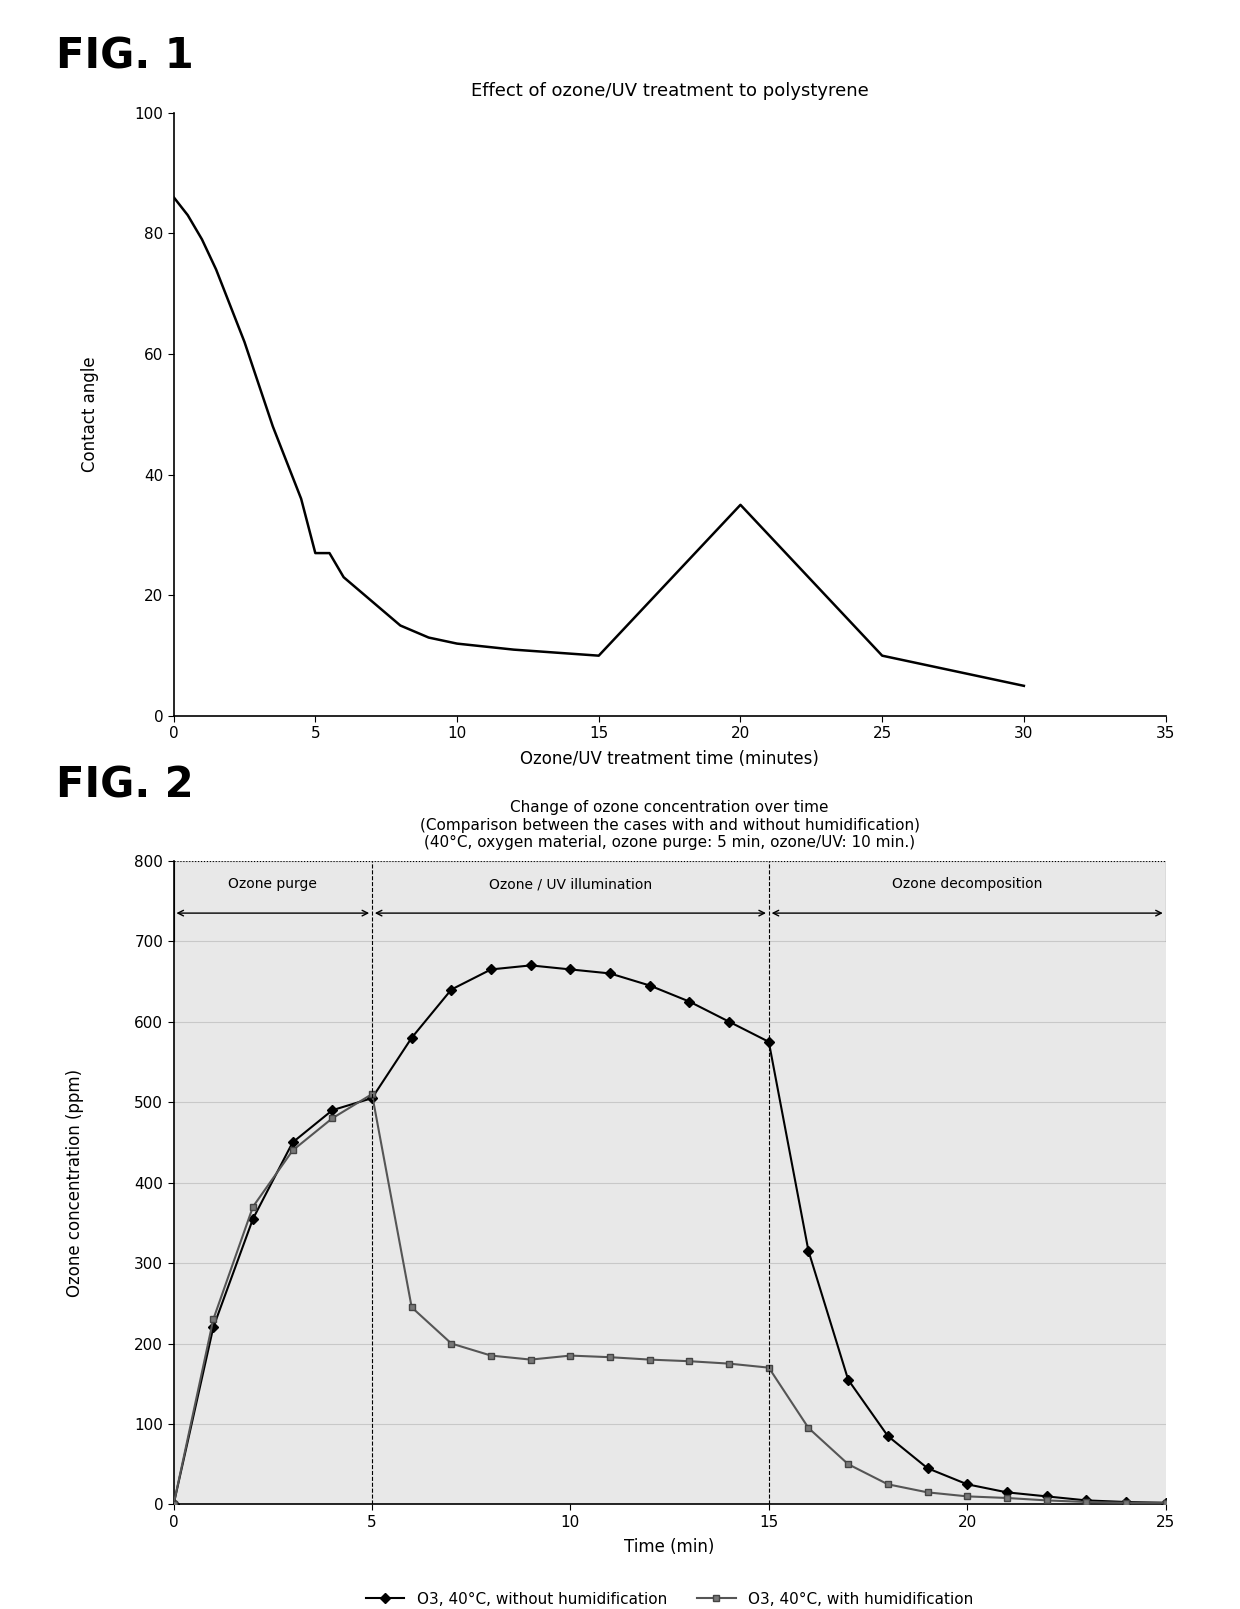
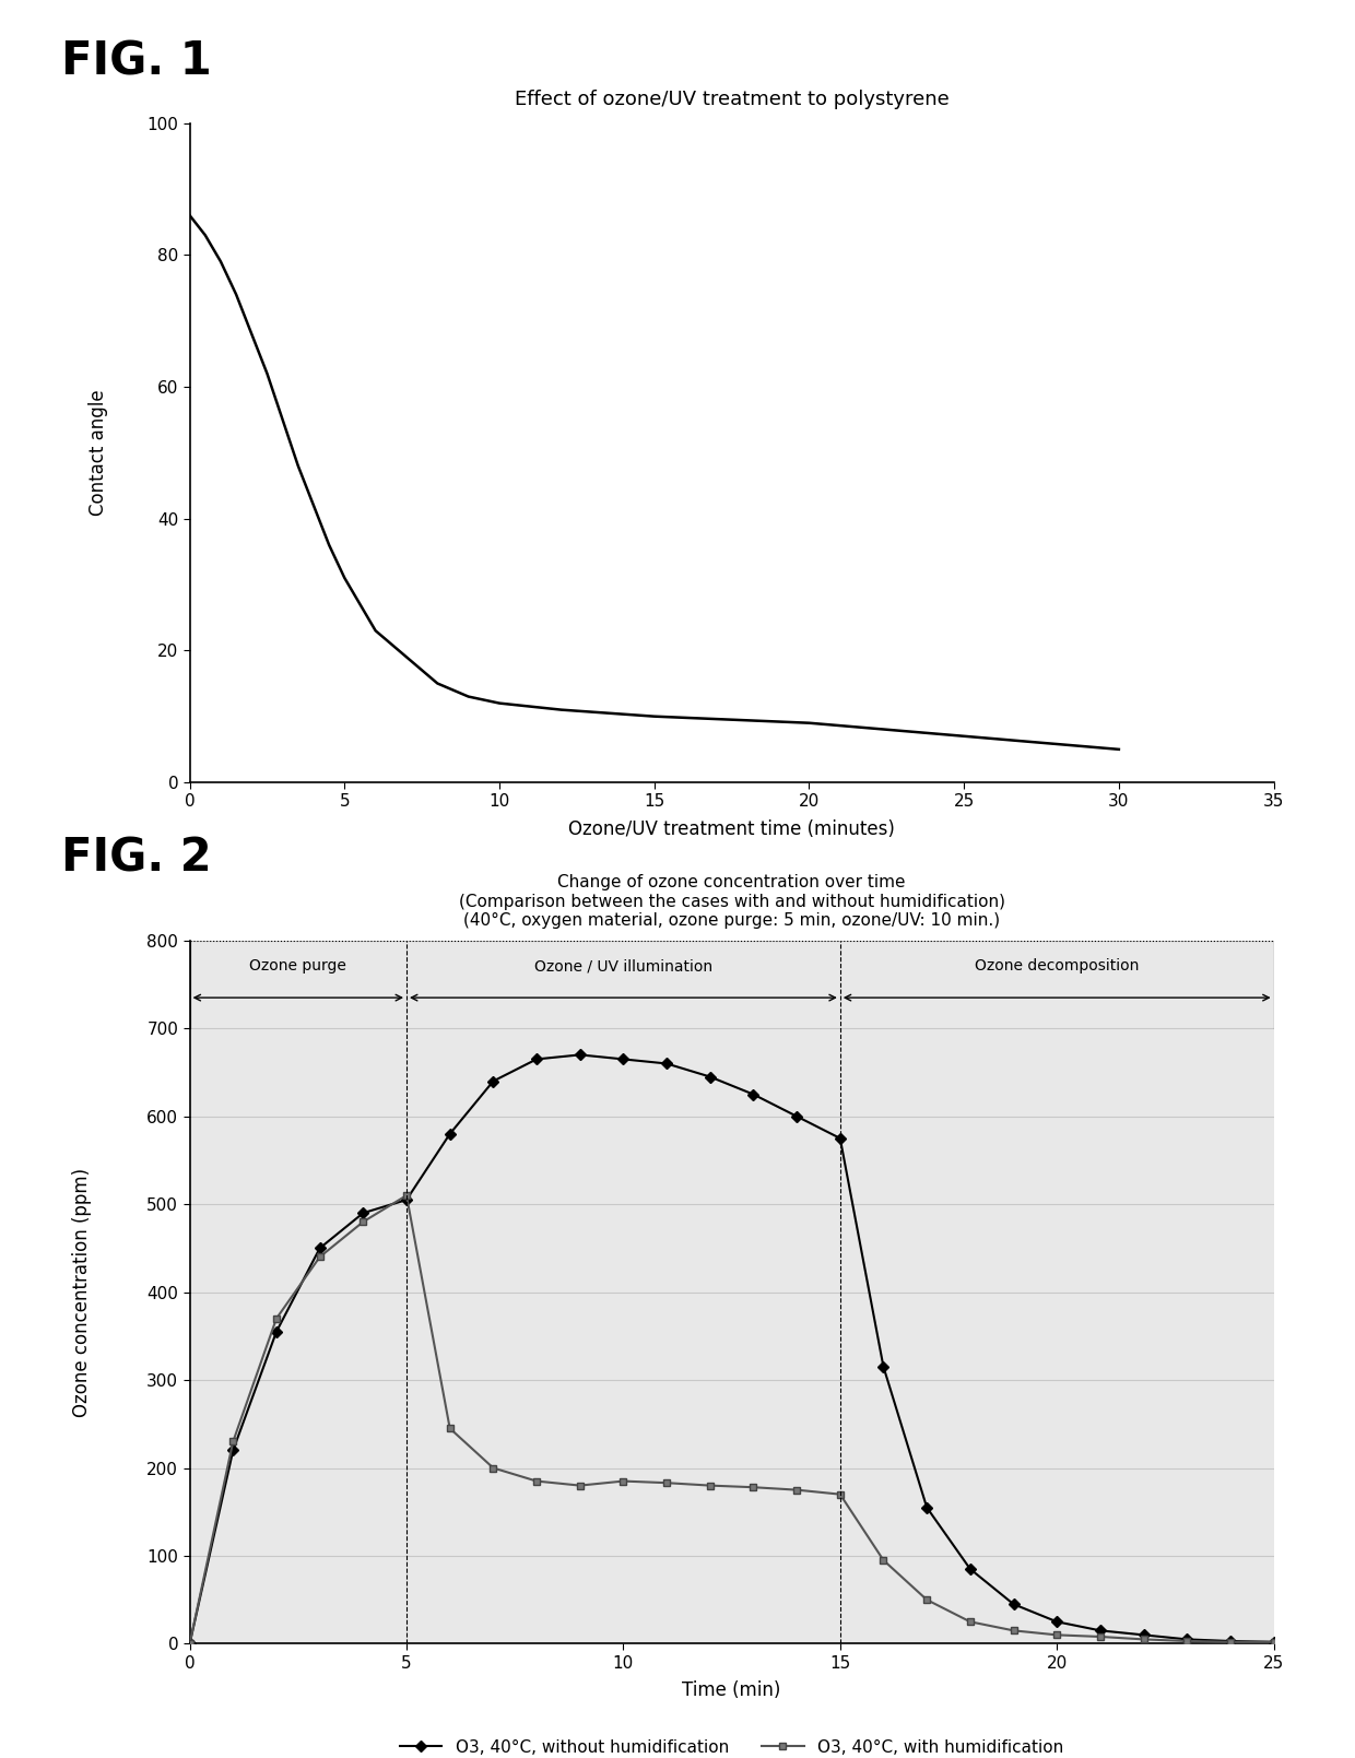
Effect of ozone/UV treatment to polystyrene/5: 27 -> 31
Effect of ozone/UV treatment to polystyrene/20: 35 -> 9
Effect of ozone/UV treatment to polystyrene/25: 10 -> 7
